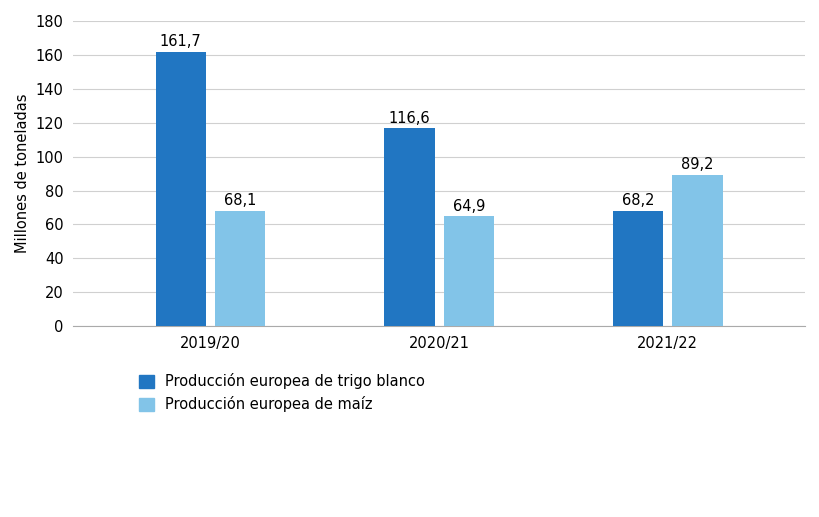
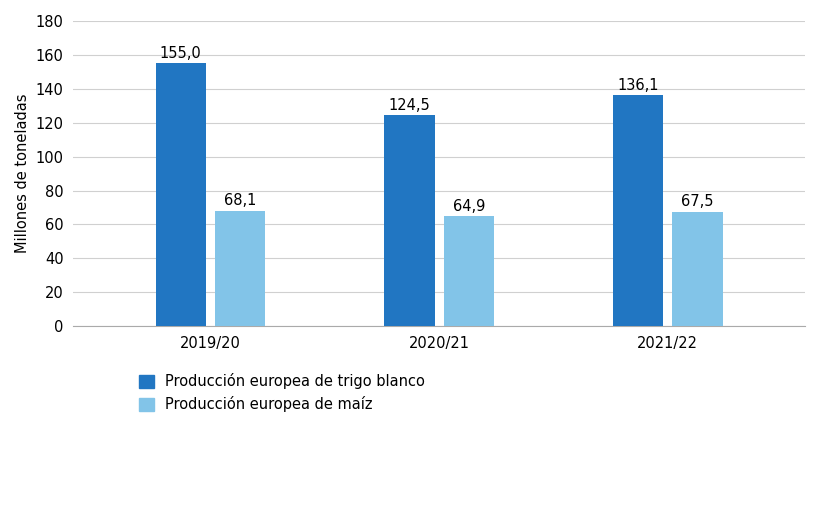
Producción europea de trigo blanco/2019/20: 161,7 -> 155,0
Producción europea de trigo blanco/2020/21: 116,6 -> 124,5
Producción europea de trigo blanco/2021/22: 68,2 -> 136,1
Producción europea de maíz/2021/22: 89,2 -> 67,5
